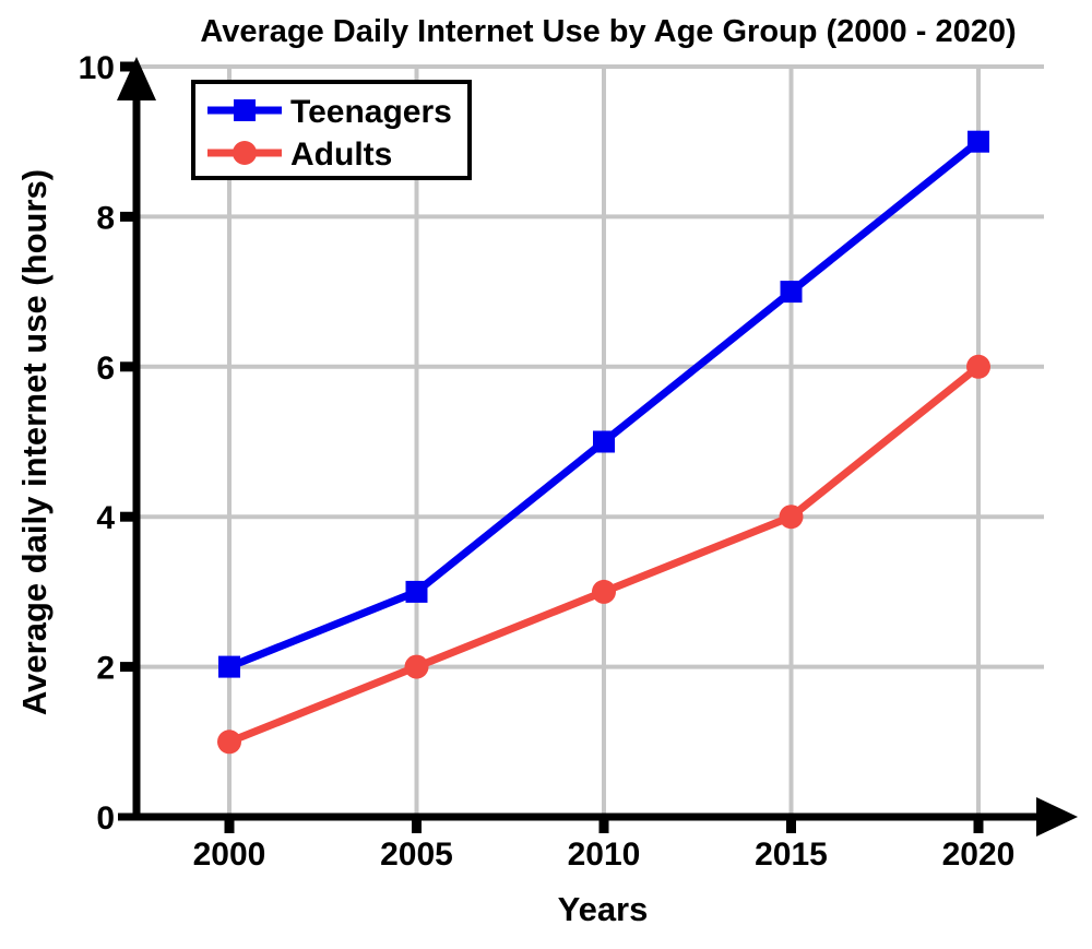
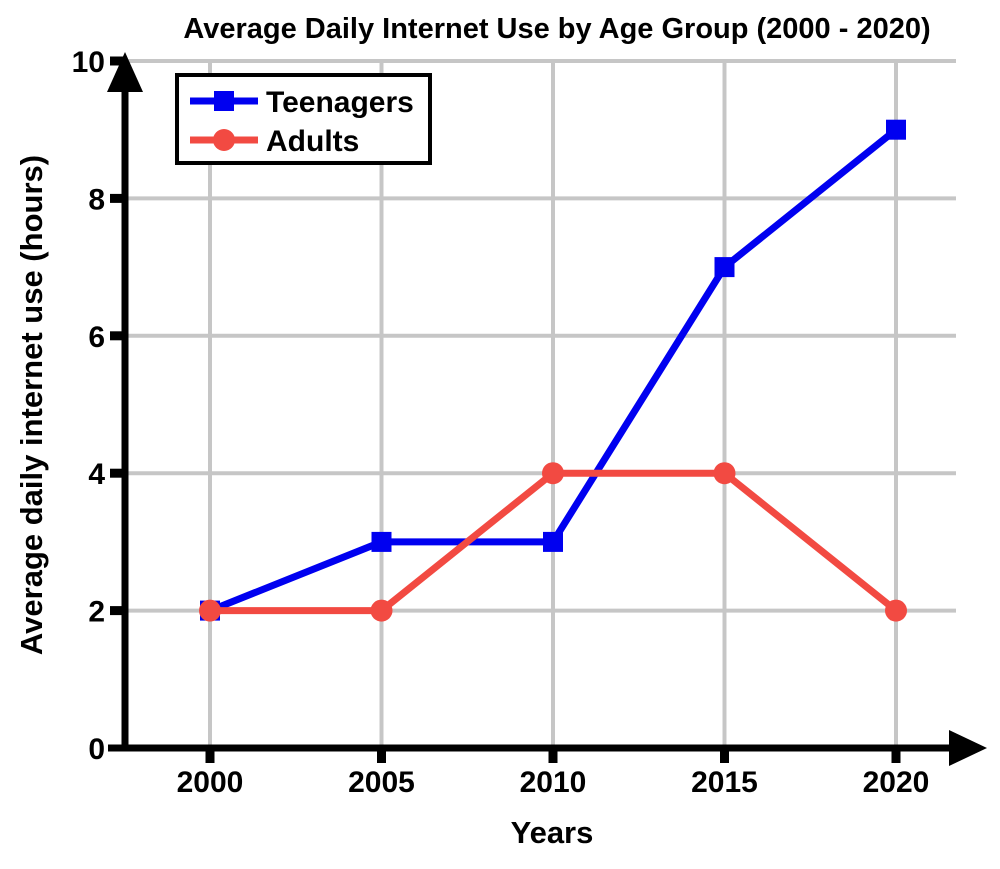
Adults/2000: 1 -> 2
Teenagers/2010: 5 -> 3
Adults/2010: 3 -> 4
Adults/2020: 6 -> 2
